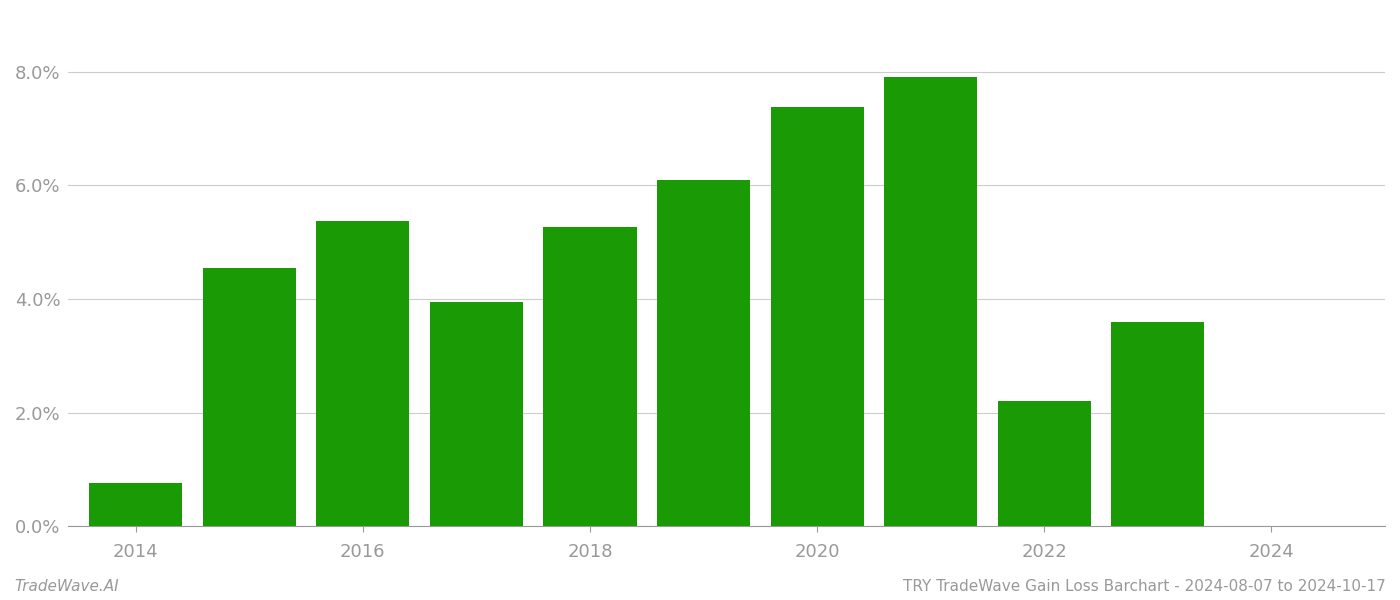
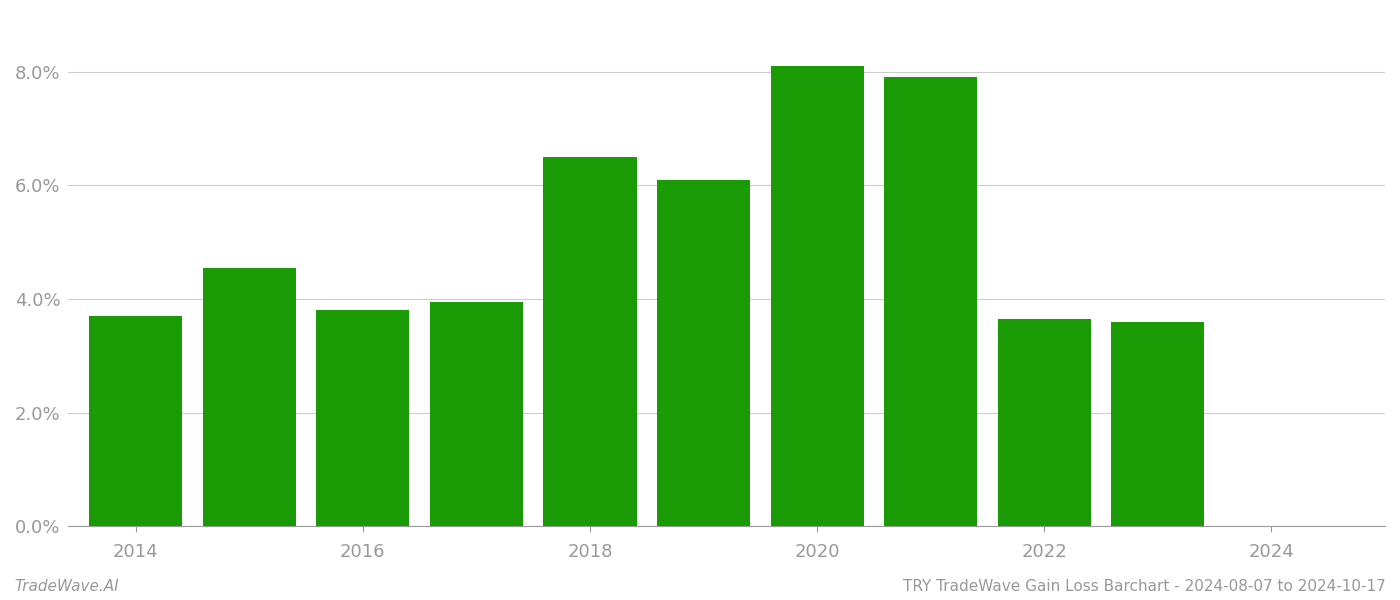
2014: 0.76% -> 3.70%
2016: 5.38% -> 3.80%
2018: 5.26% -> 6.50%
2020: 7.38% -> 8.10%
2022: 2.20% -> 3.65%
